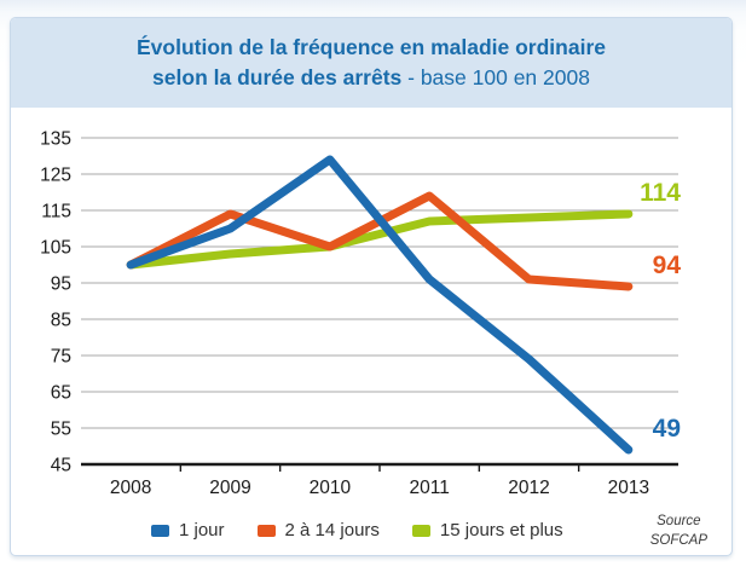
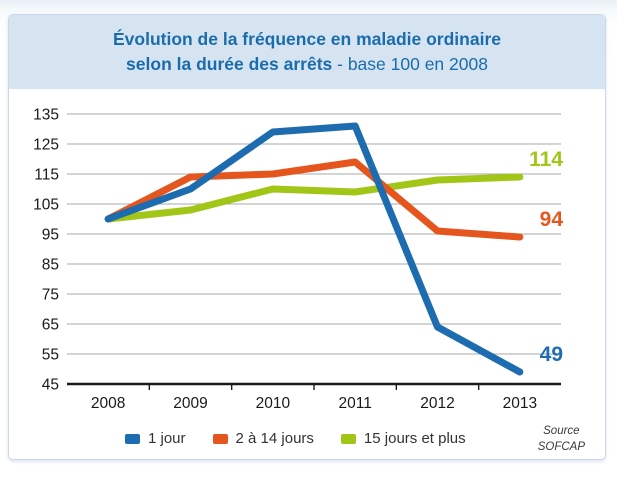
2 à 14 jours/2010: 105 -> 115
15 jours et plus/2010: 105 -> 110
1 jour/2011: 96 -> 131
15 jours et plus/2011: 112 -> 109
1 jour/2012: 74 -> 64
